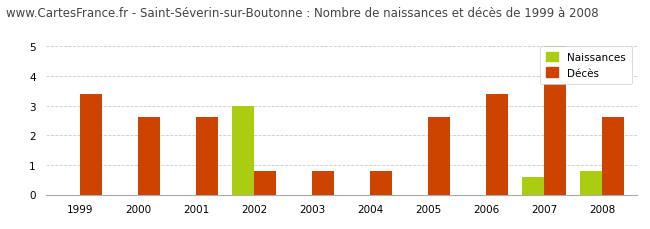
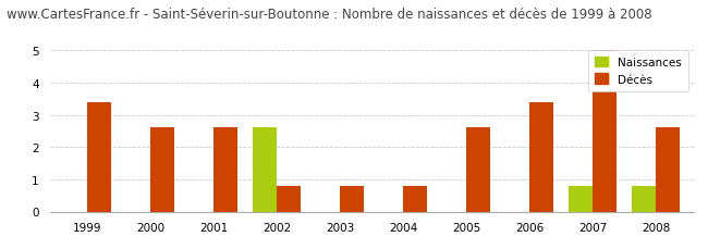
Naissances/2002: 3.0 -> 2.6
Naissances/2007: 0.6 -> 0.8
